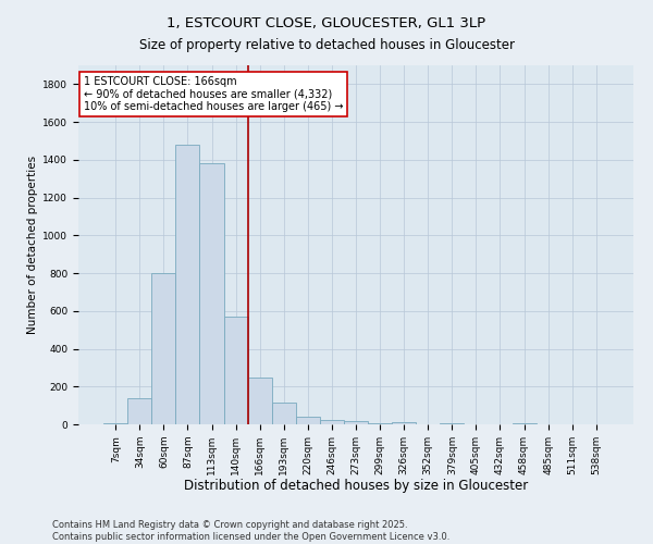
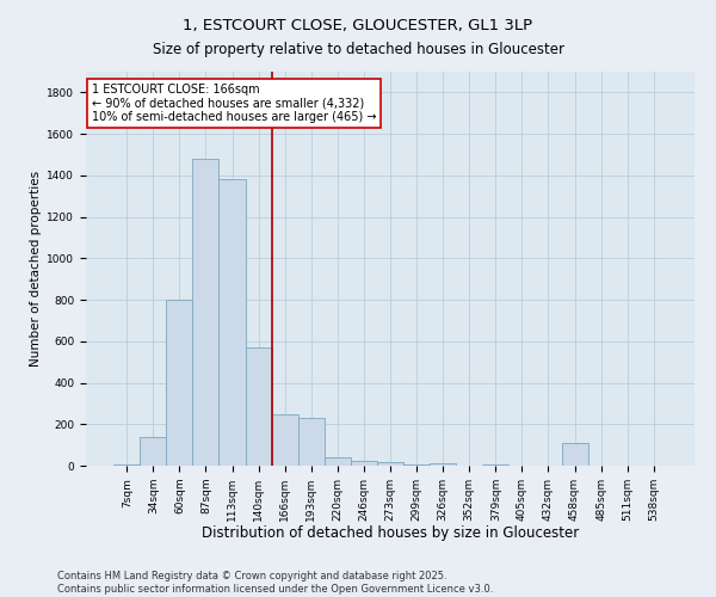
193sqm: 120 -> 230
458sqm: 0 -> 110
